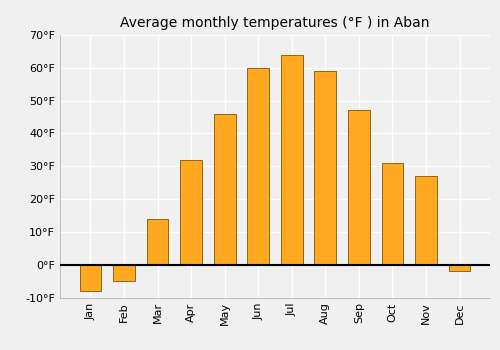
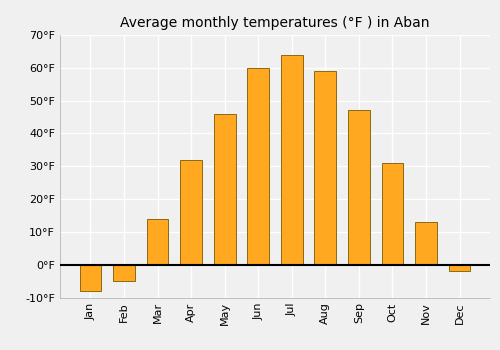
Nov: 27°F -> 13°F
